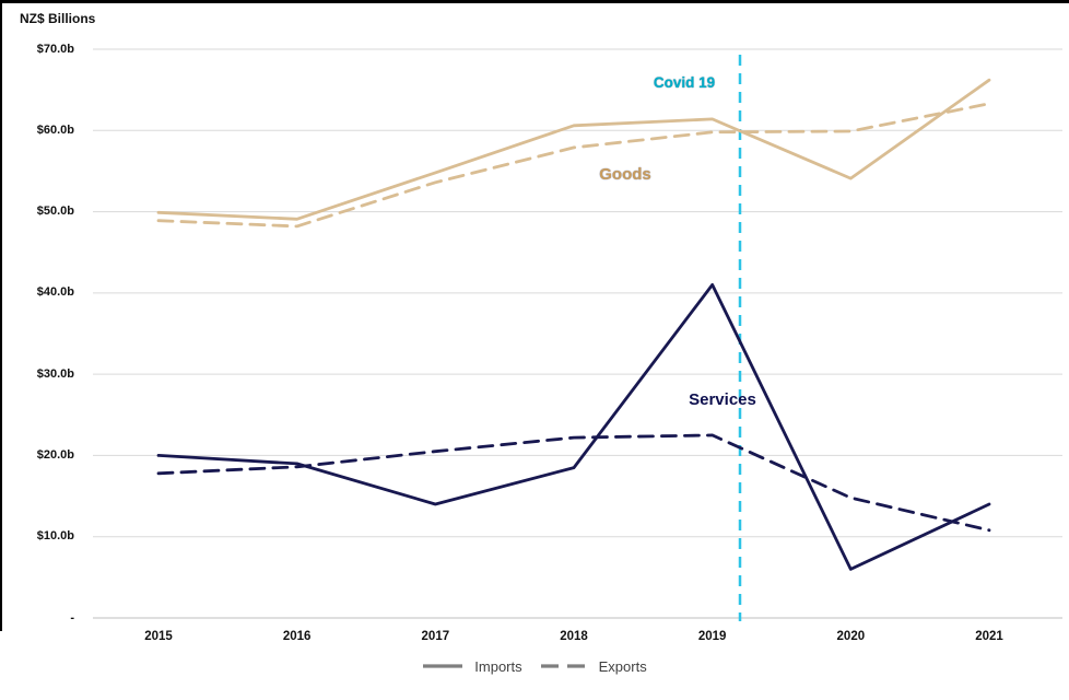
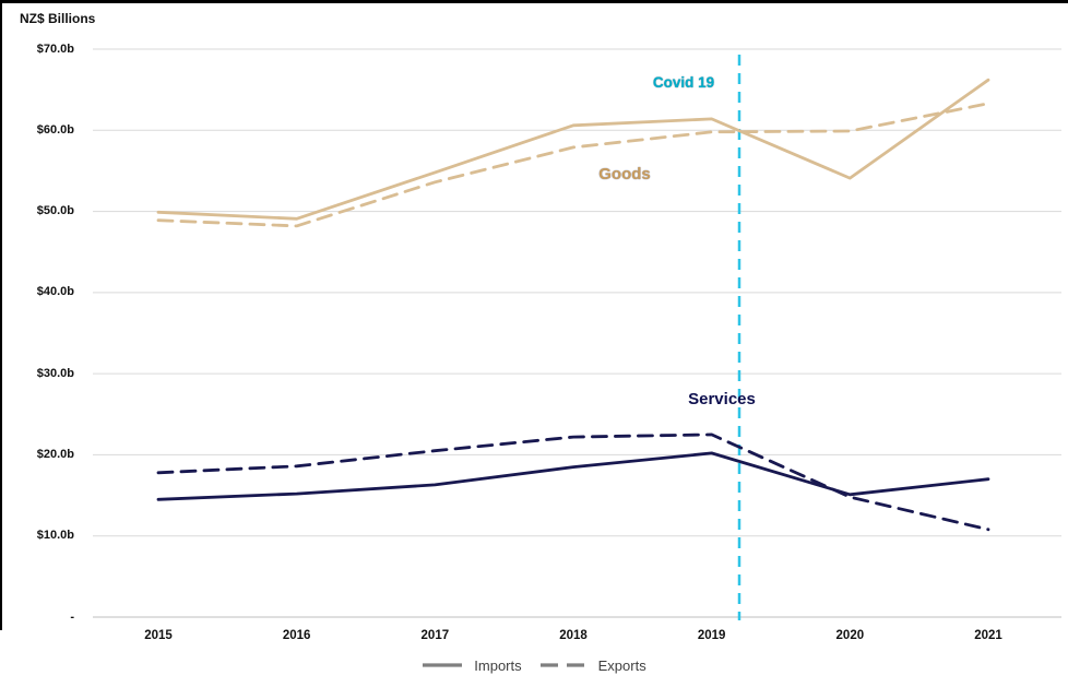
Services Imports/2015: $20b -> $14b
Services Imports/2016: $19b -> $15b
Services Imports/2017: $14b -> $16b
Services Imports/2019: $41b -> $20b
Services Imports/2020: $6b -> $15b
Services Imports/2021: $14b -> $17b
